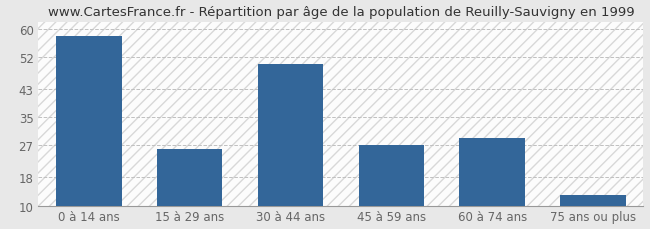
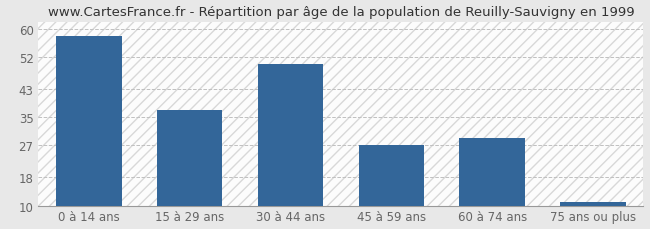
15 à 29 ans: 26 -> 37
75 ans ou plus: 13 -> 11
